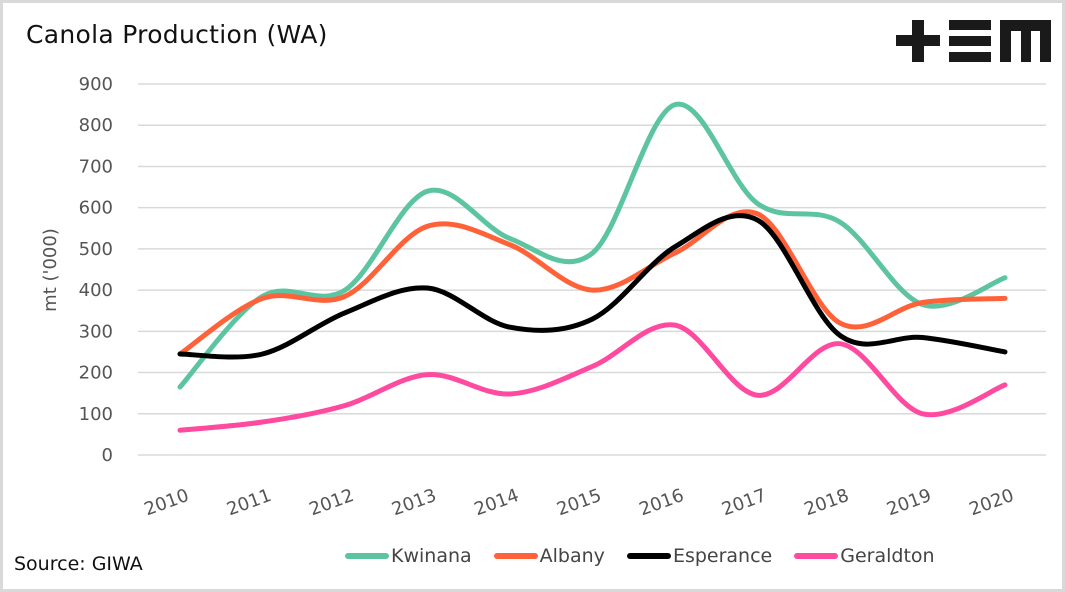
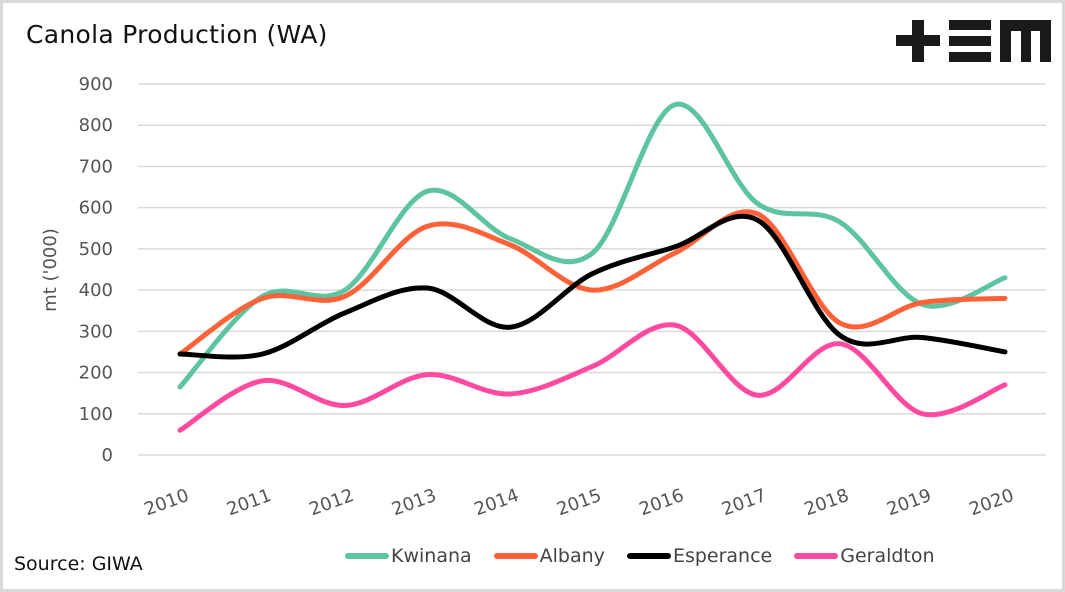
Geraldton/2011: 80 -> 180
Esperance/2015: 330 -> 440
